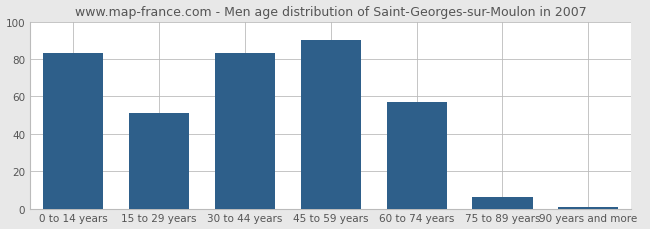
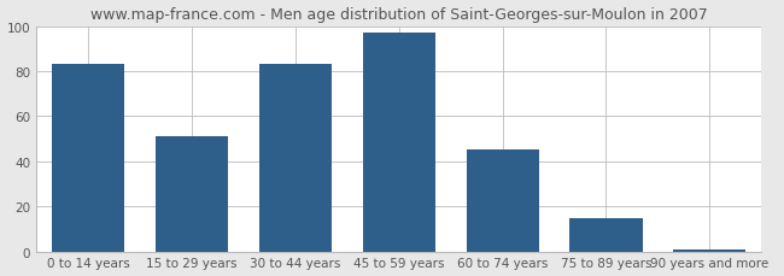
45 to 59 years: 90 -> 97
60 to 74 years: 57 -> 45
75 to 89 years: 6 -> 15
